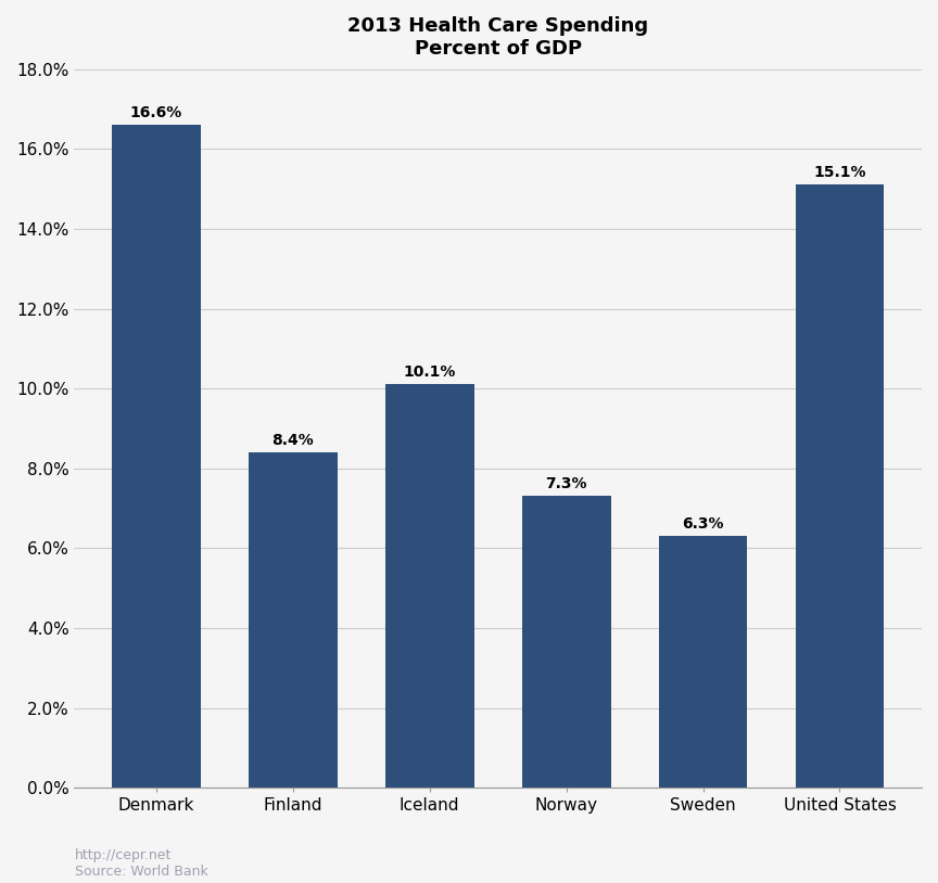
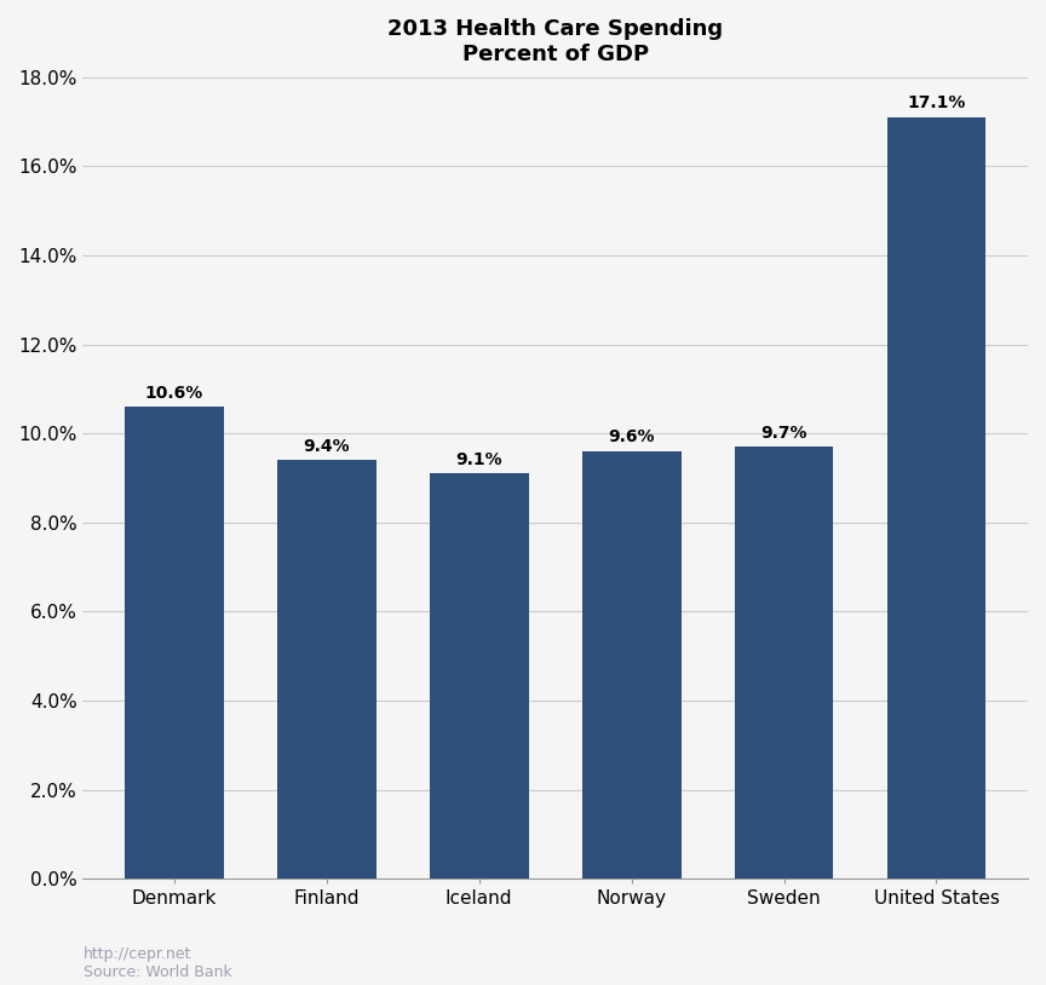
Denmark: 16.6% -> 10.6%
Finland: 8.4% -> 9.4%
Iceland: 10.1% -> 9.1%
Norway: 7.3% -> 9.6%
Sweden: 6.3% -> 9.7%
United States: 15.1% -> 17.1%
